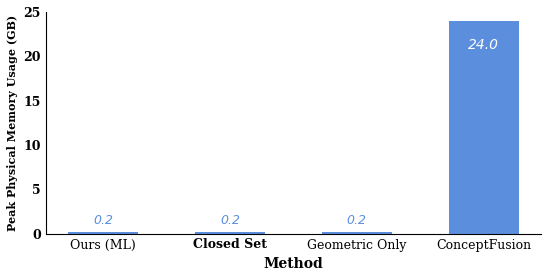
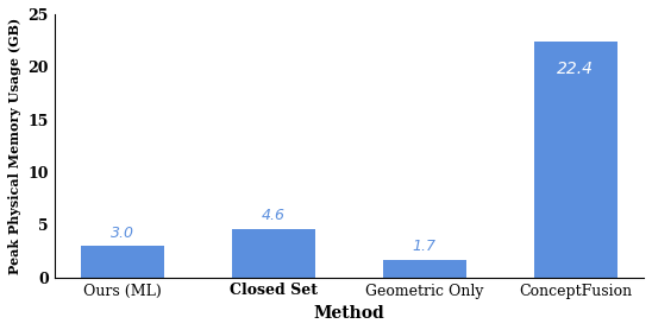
Ours (ML): 0.2 -> 3.0
Closed Set: 0.2 -> 4.6
Geometric Only: 0.2 -> 1.7
ConceptFusion: 24.0 -> 22.4
